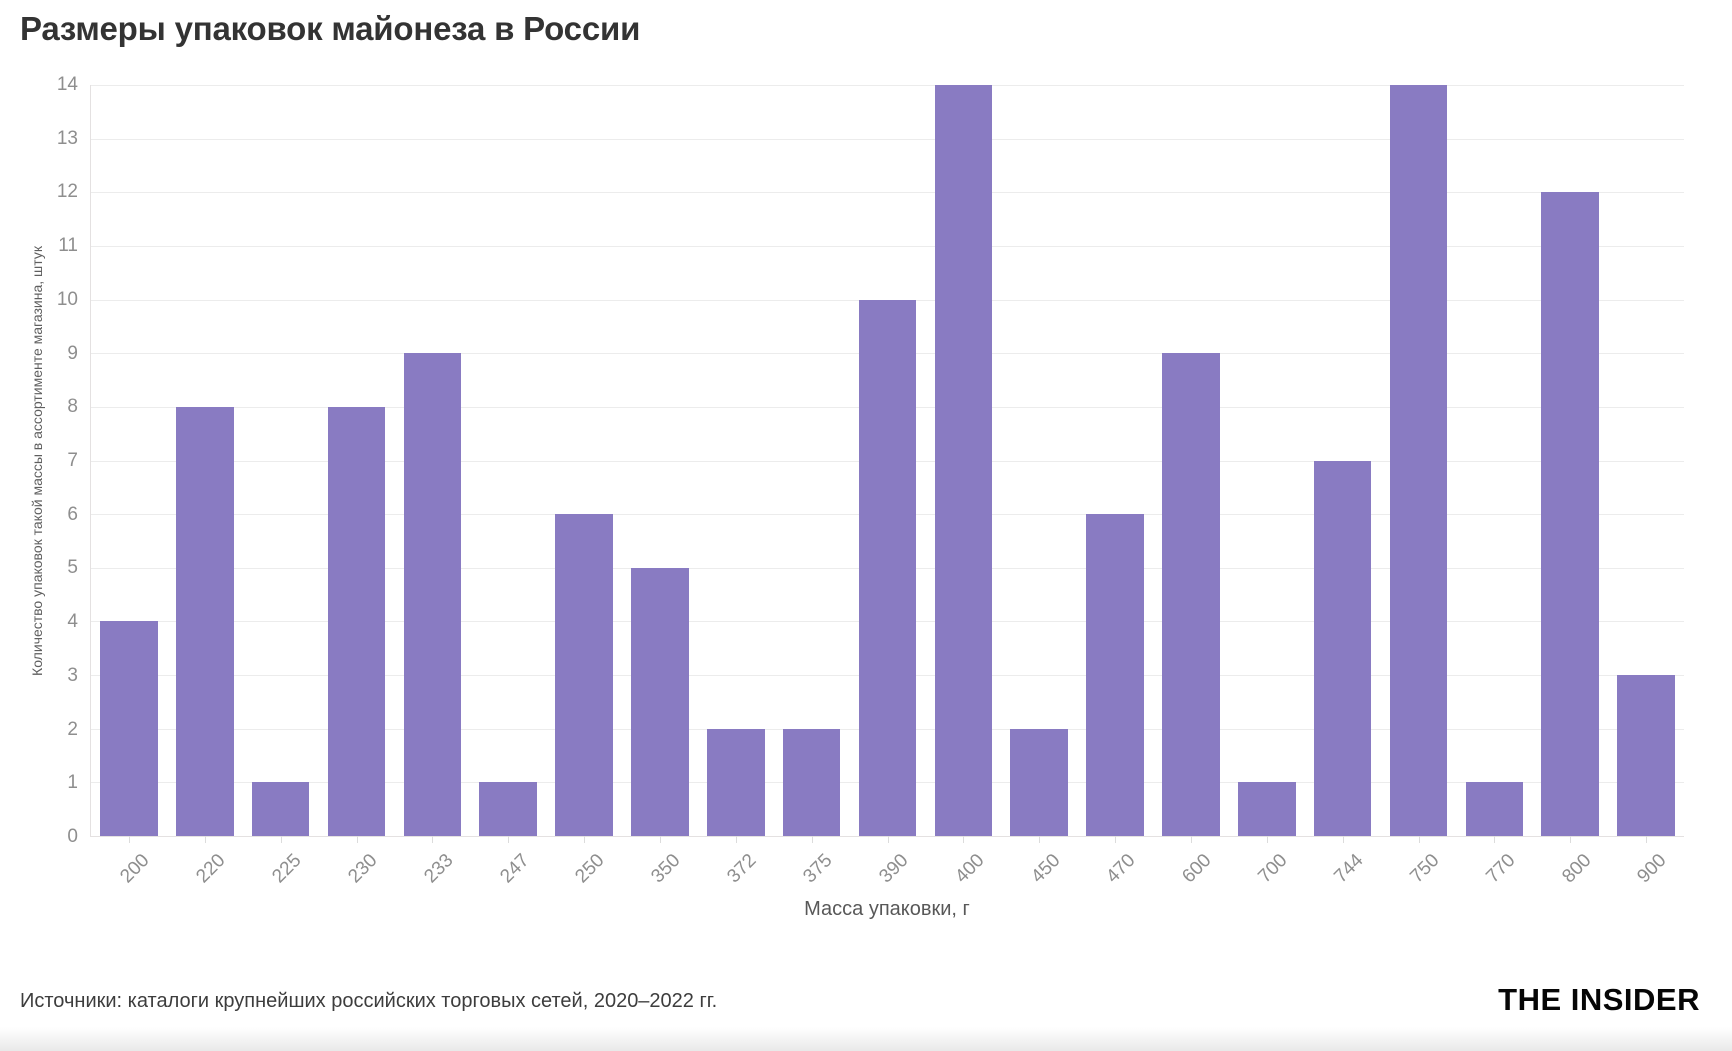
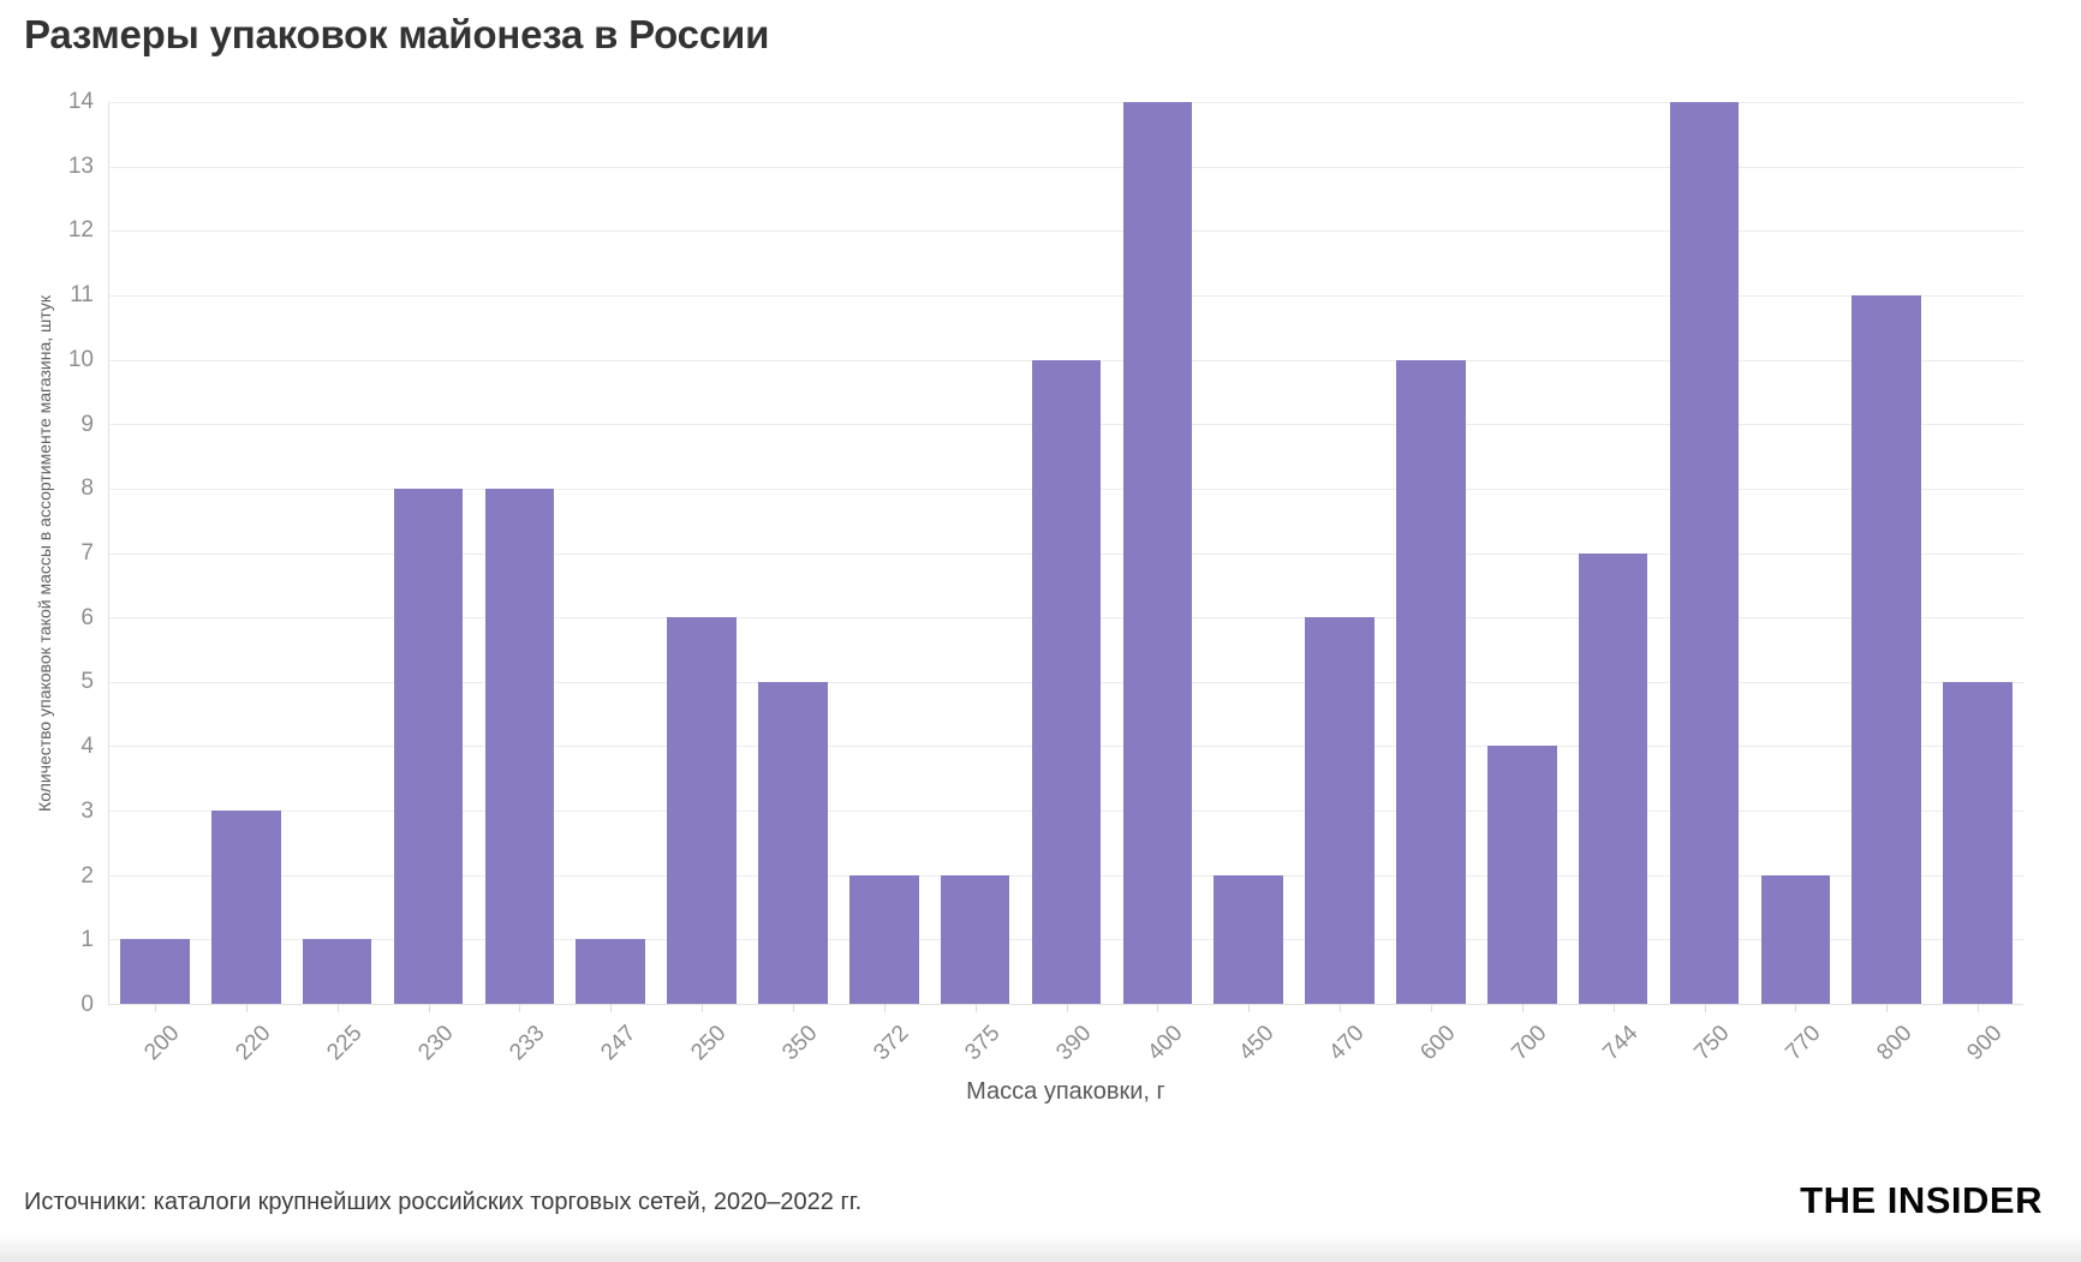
200: 4 -> 1
220: 8 -> 3
233: 9 -> 8
600: 9 -> 10
700: 1 -> 4
770: 1 -> 2
800: 12 -> 11
900: 3 -> 5
